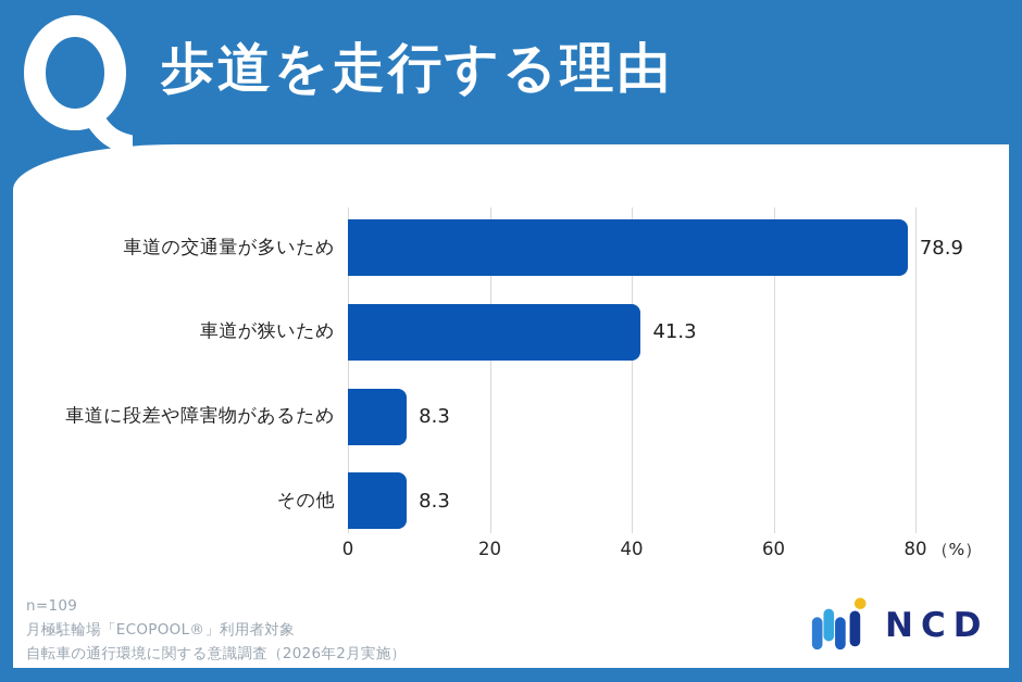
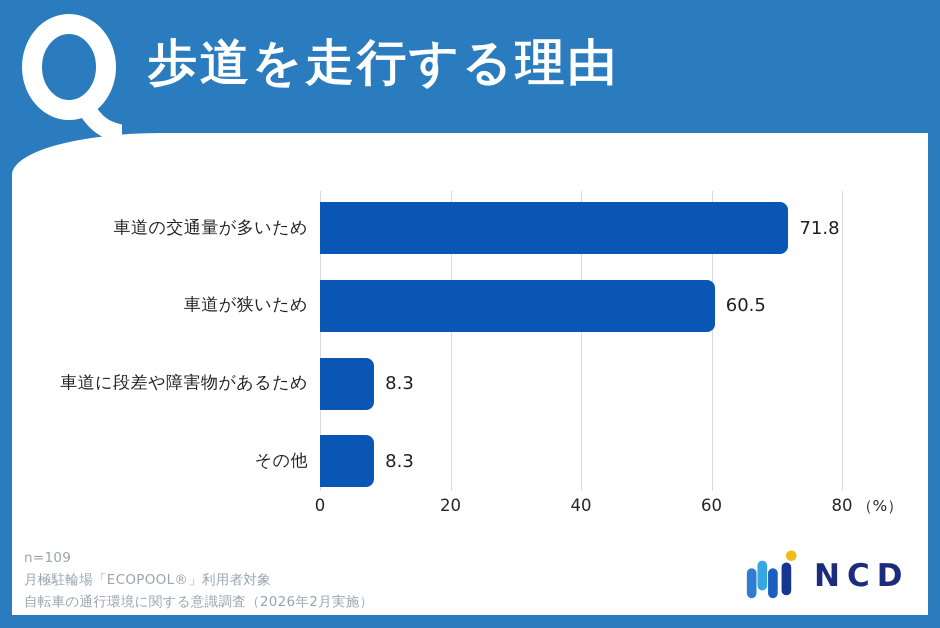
車道の交通量が多いため: 78.9 -> 71.8
車道が狭いため: 41.3 -> 60.5
